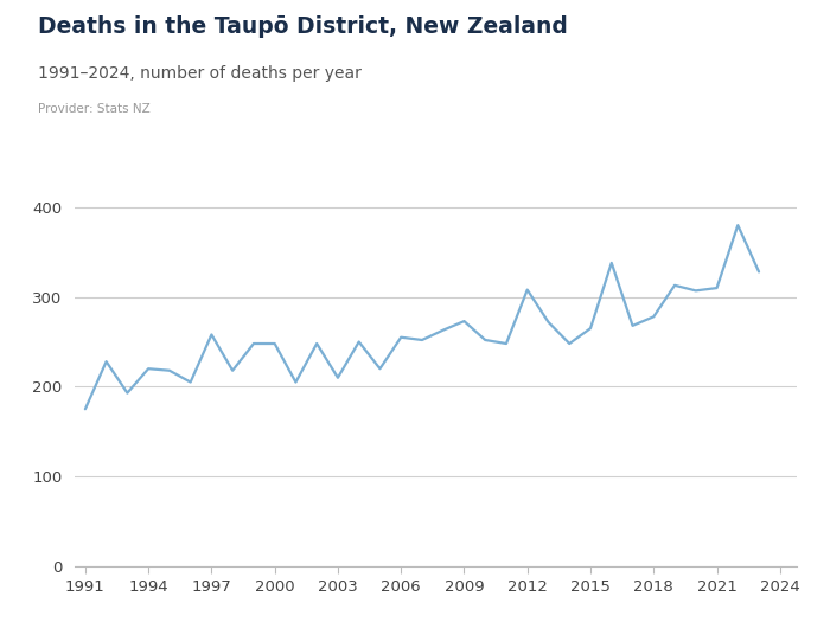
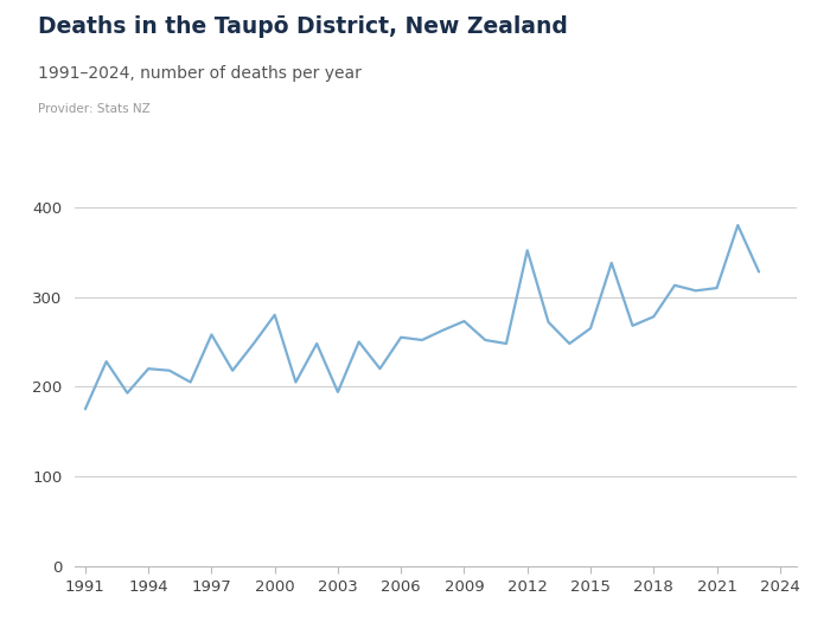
2000: 248 -> 280
2003: 210 -> 194
2012: 308 -> 352
